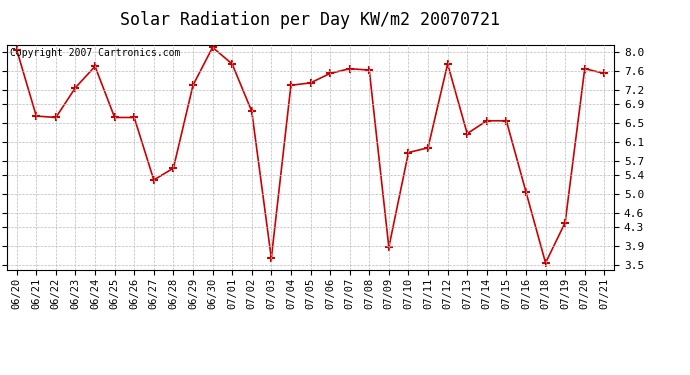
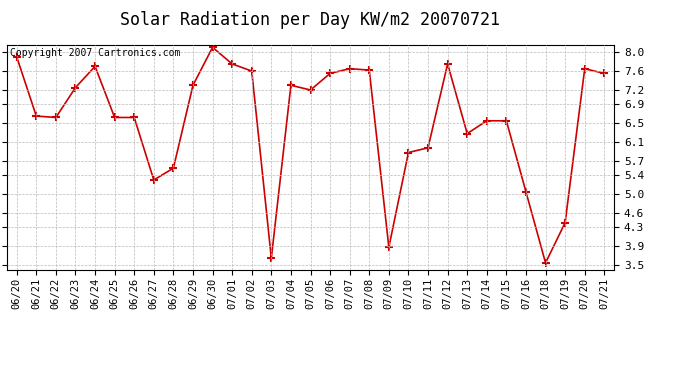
06/20: 8.05 -> 7.90
07/02: 6.75 -> 7.60
07/05: 7.35 -> 7.20
